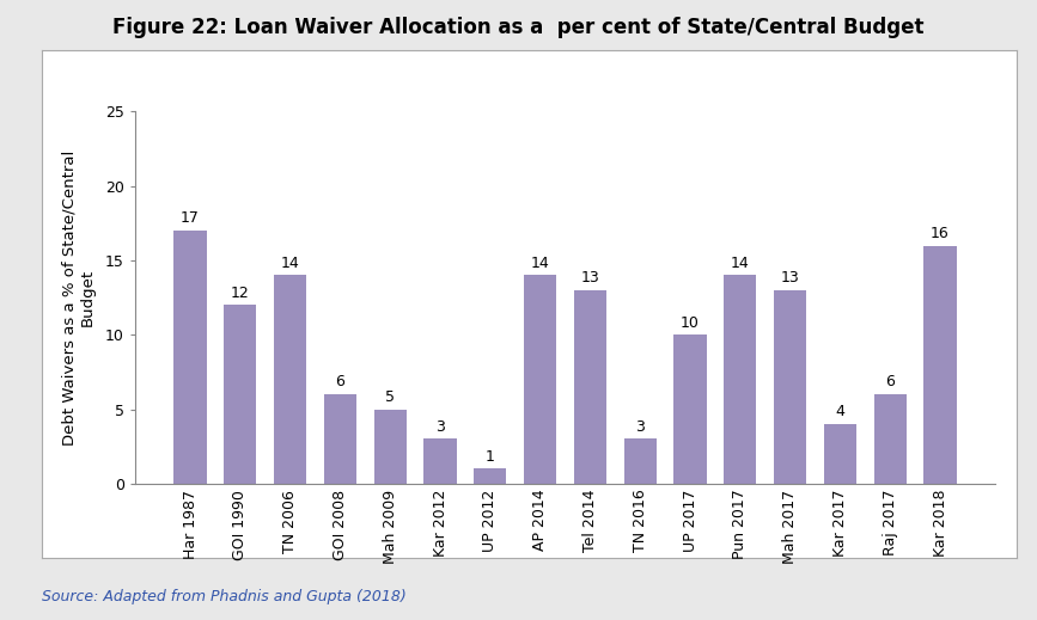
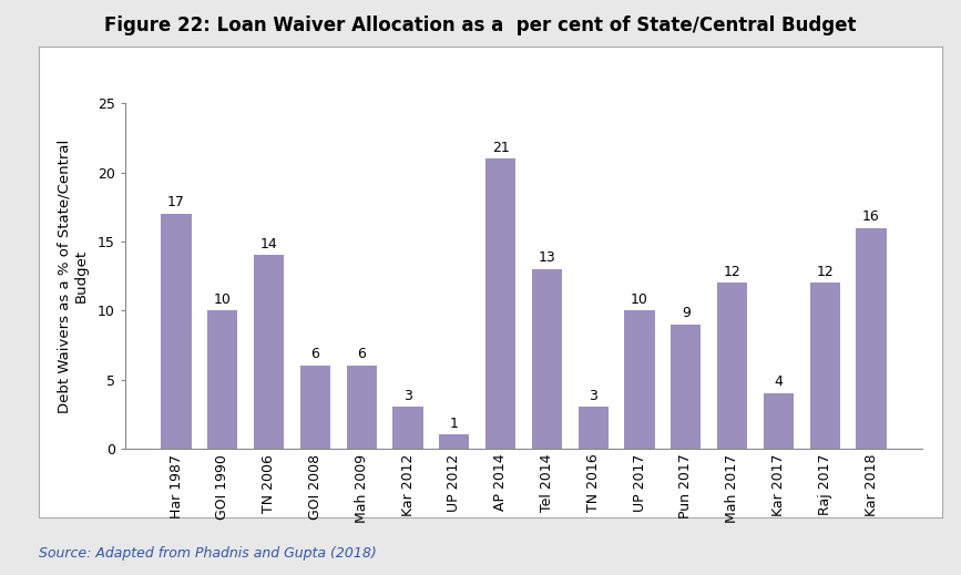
GOI 1990: 12 -> 10
Mah 2009: 5 -> 6
AP 2014: 14 -> 21
Pun 2017: 14 -> 9
Mah 2017: 13 -> 12
Raj 2017: 6 -> 12
